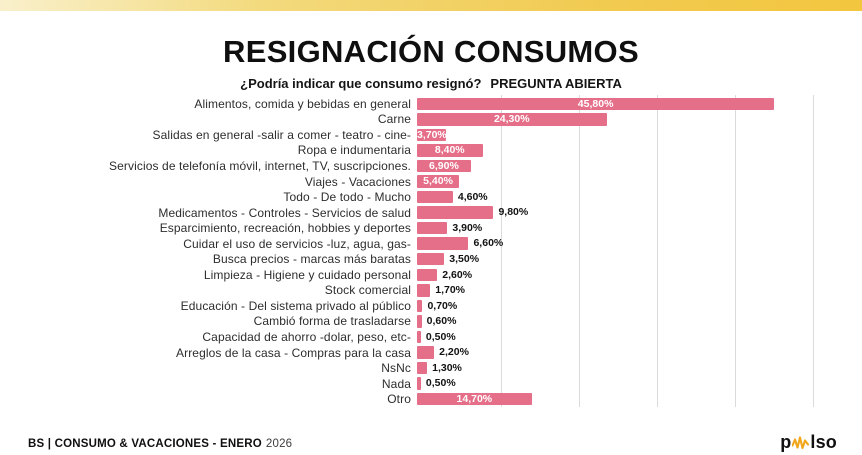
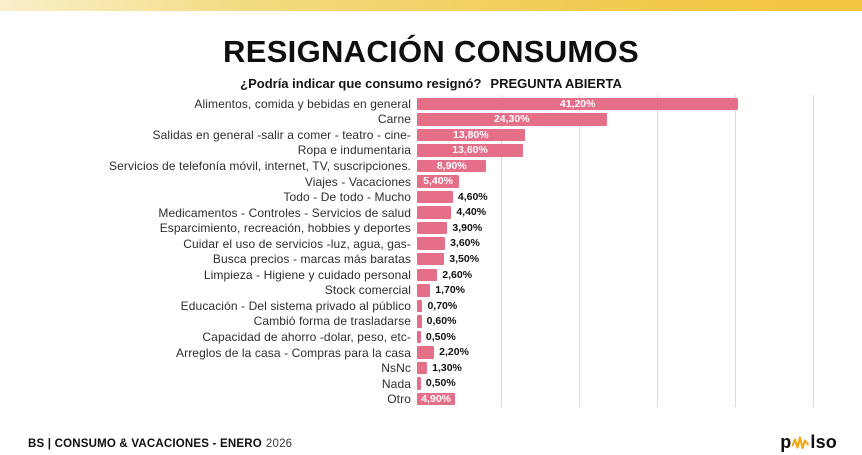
Alimentos, comida y bebidas en general: 45,80% -> 41,20%
Salidas en general -salir a comer - teatro - cine-: 3,70% -> 13,80%
Ropa e indumentaria: 8,40% -> 13,60%
Servicios de telefonía móvil, internet, TV, suscripciones.: 6,90% -> 8,90%
Medicamentos - Controles - Servicios de salud: 9,80% -> 4,40%
Cuidar el uso de servicios -luz, agua, gas-: 6,60% -> 3,60%
Otro: 14,70% -> 4,90%
